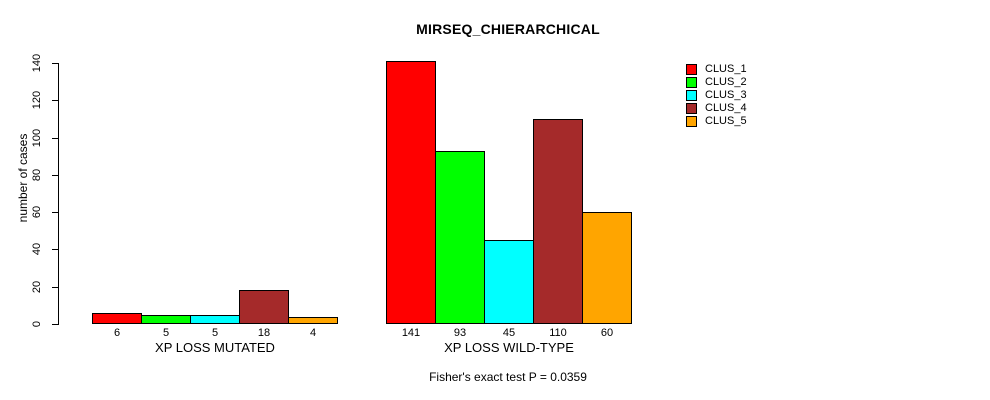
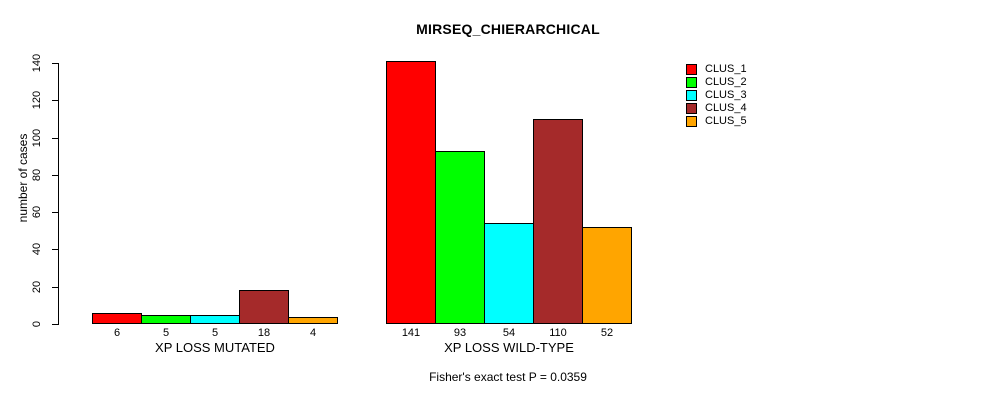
CLUS_3/XP LOSS WILD-TYPE: 45 -> 54
CLUS_5/XP LOSS WILD-TYPE: 60 -> 52
